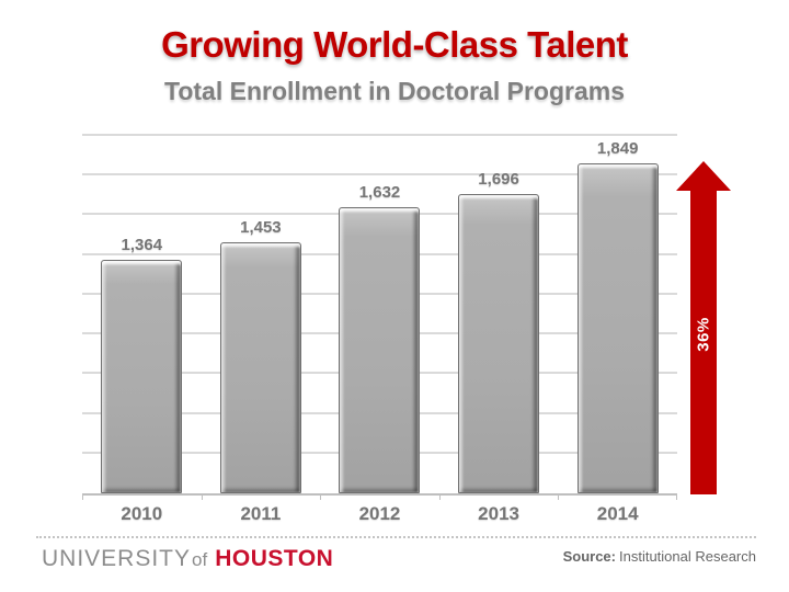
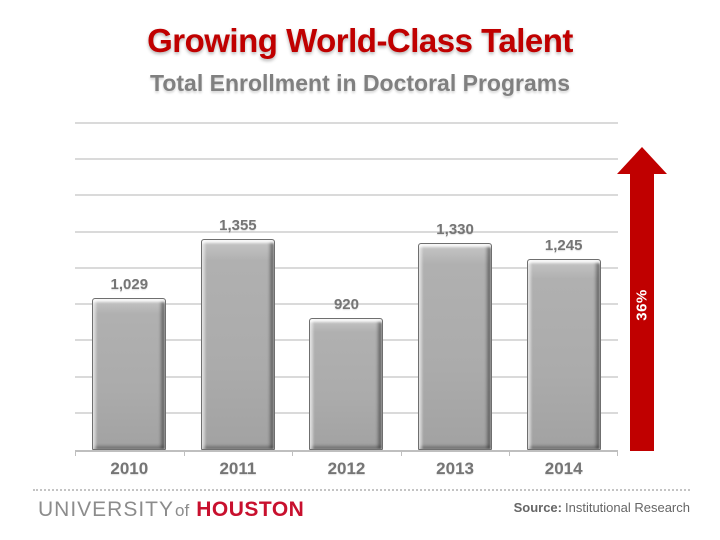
2010: 1,364 -> 1,029
2011: 1,453 -> 1,355
2012: 1,632 -> 920
2013: 1,696 -> 1,330
2014: 1,849 -> 1,245
